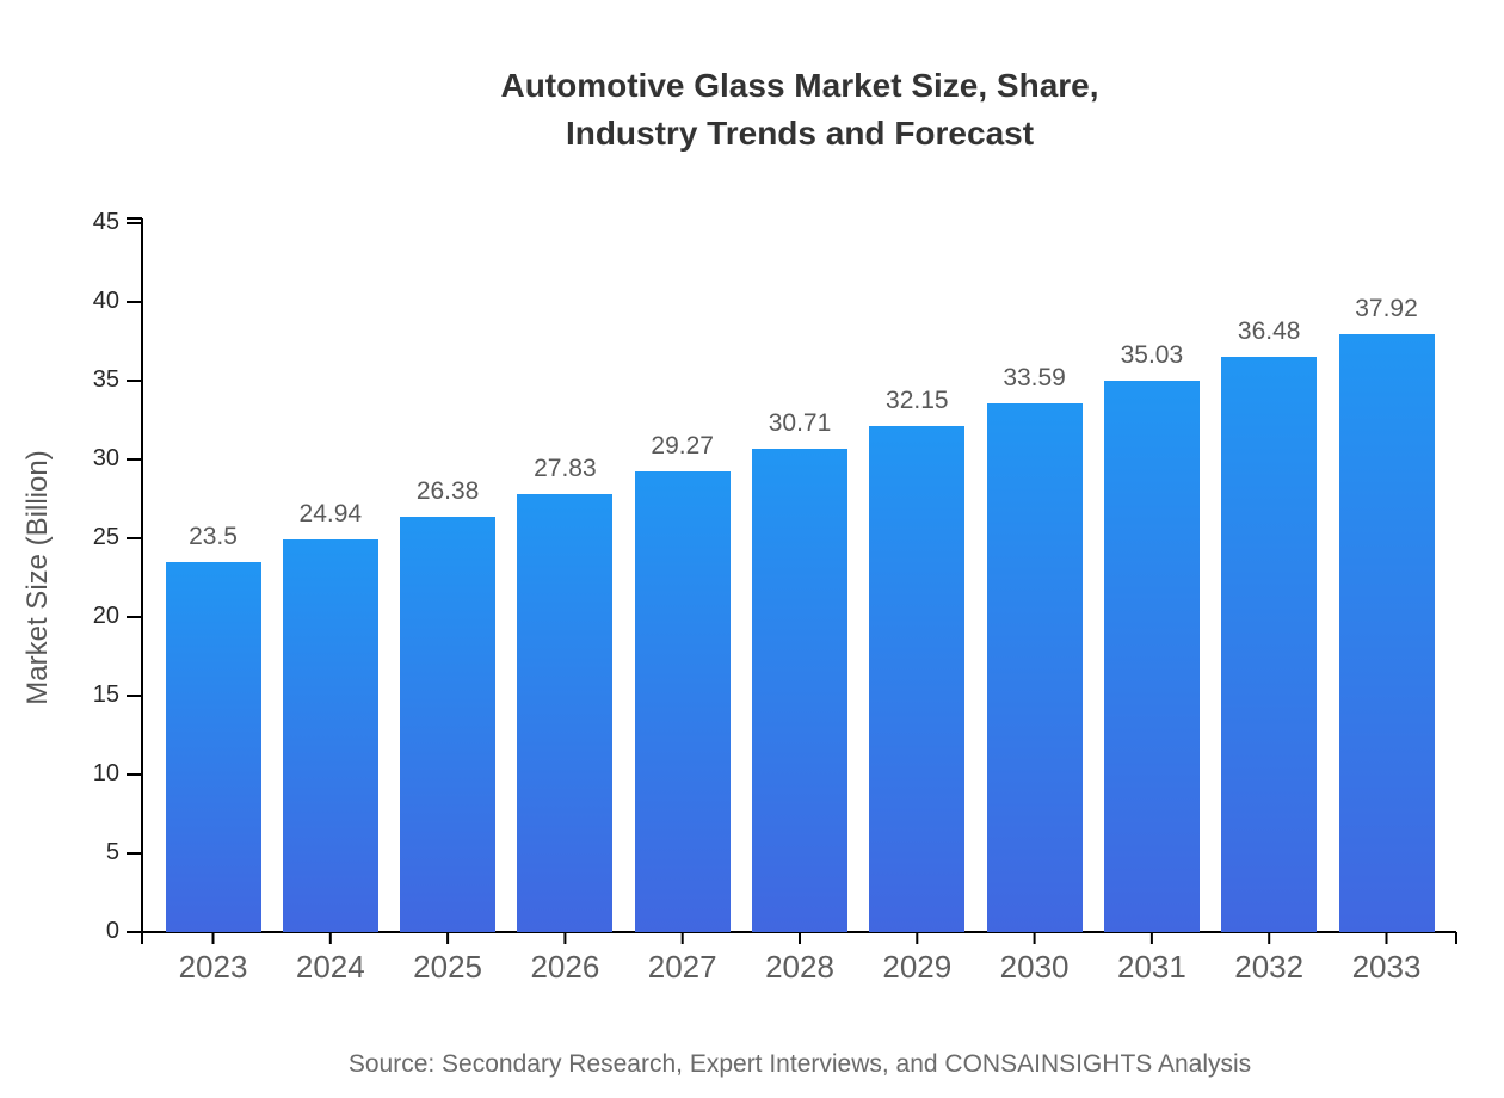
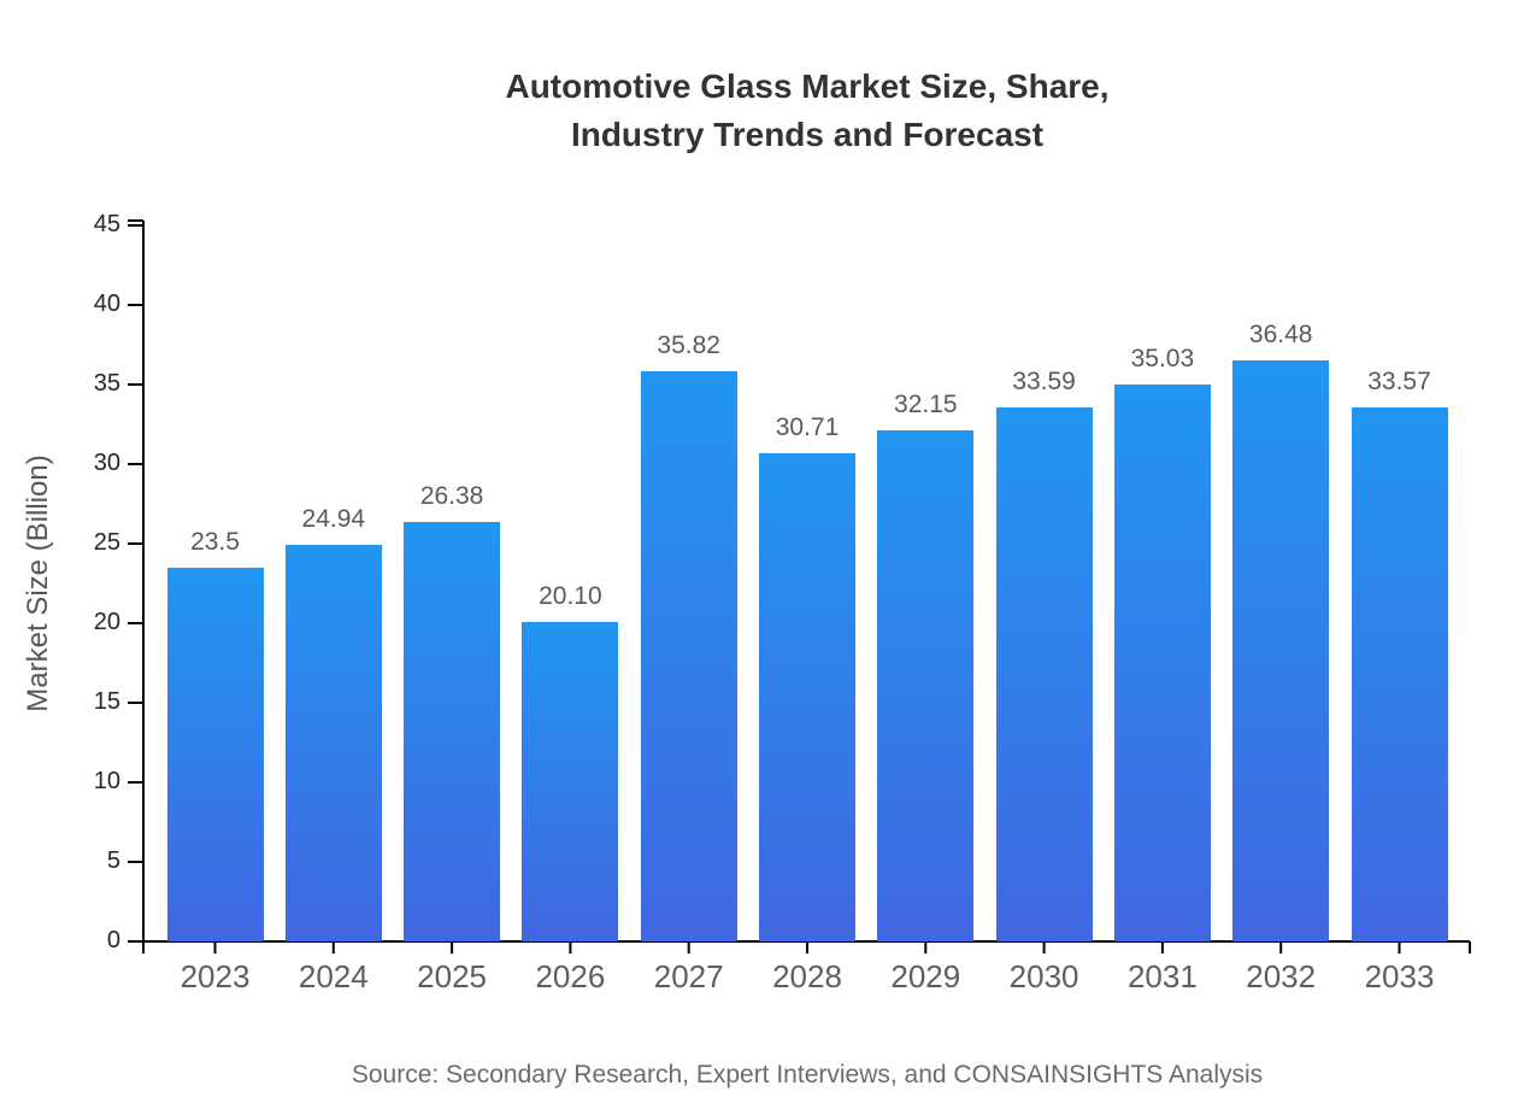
2026: 27.83 -> 20.10
2027: 29.27 -> 35.82
2033: 37.92 -> 33.57
